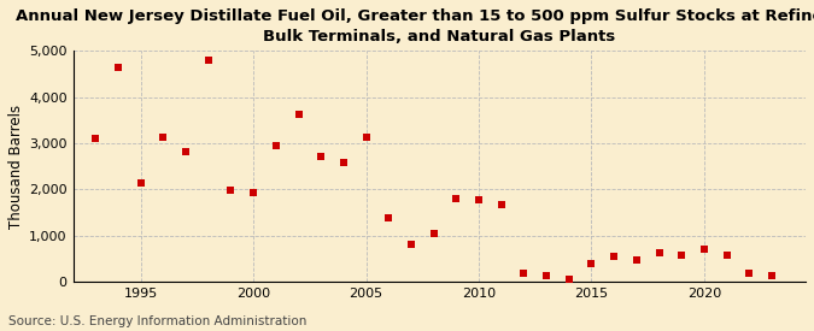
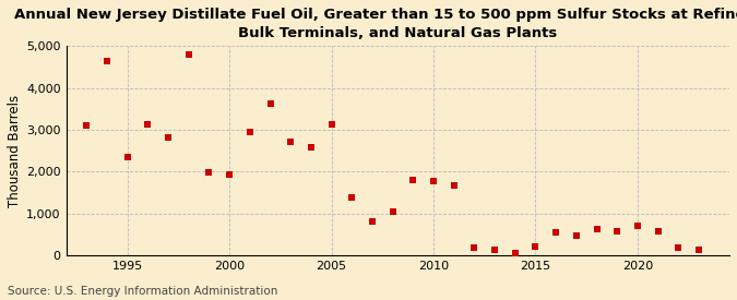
1995: 2,150 -> 2,350
2015: 400 -> 200
